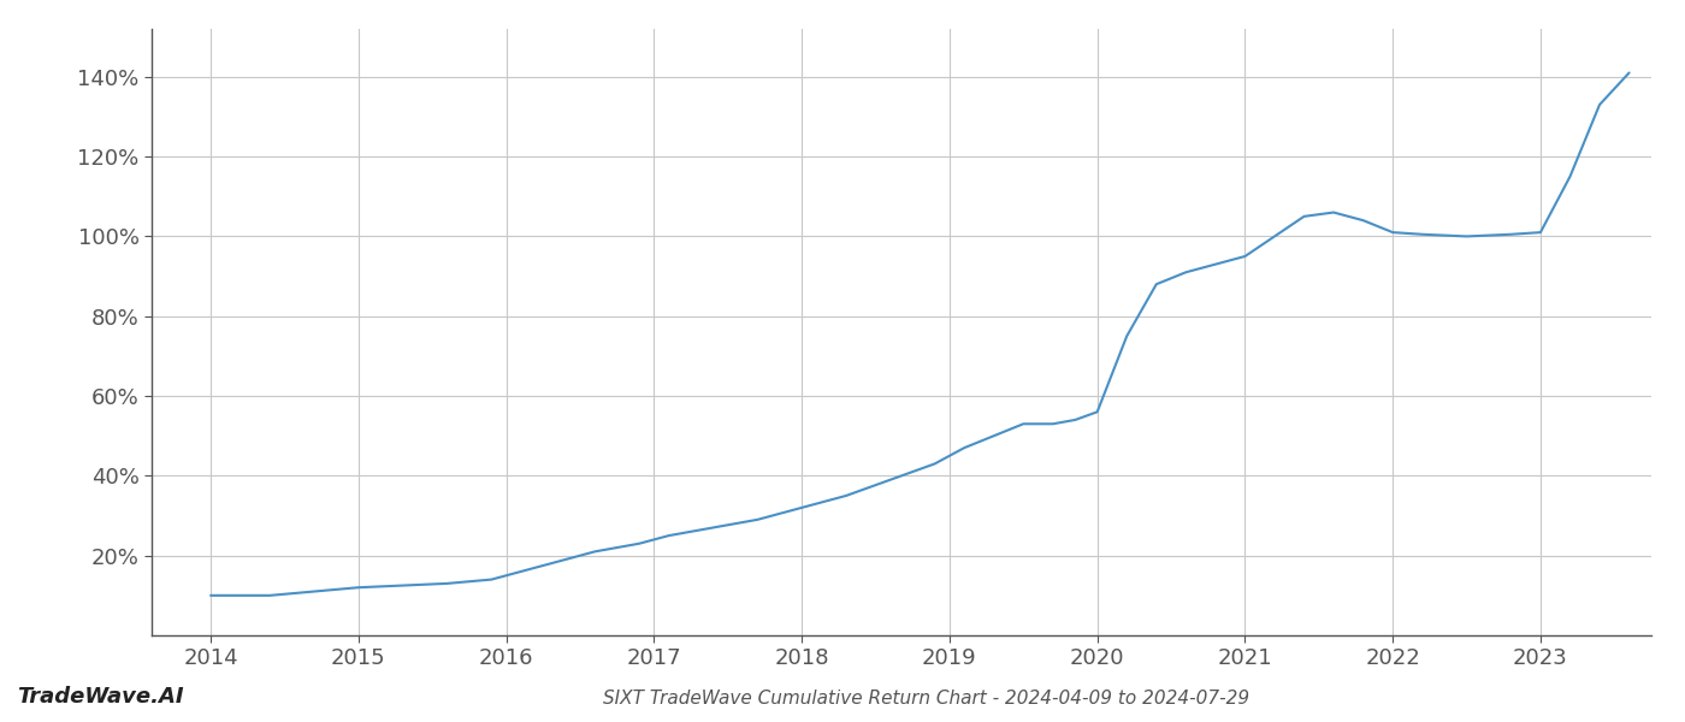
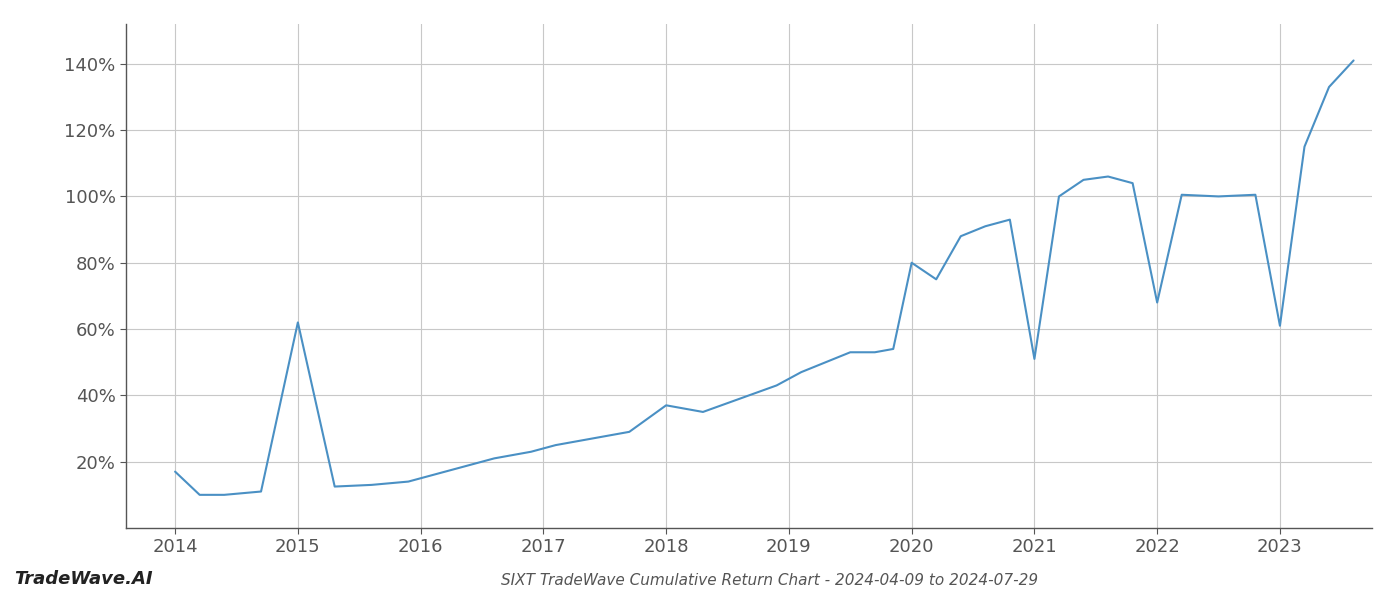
2014: 10.0% -> 17.0%
2015: 12.0% -> 62.0%
2018: 32.0% -> 37.0%
2020: 56.0% -> 80.0%
2021: 95.0% -> 51.0%
2022: 101.0% -> 68.0%
2023: 101.0% -> 61.0%
